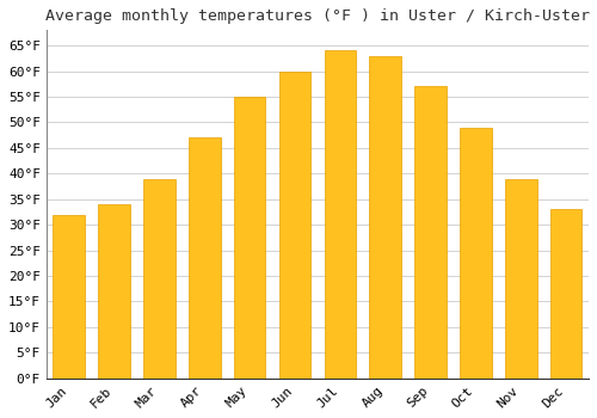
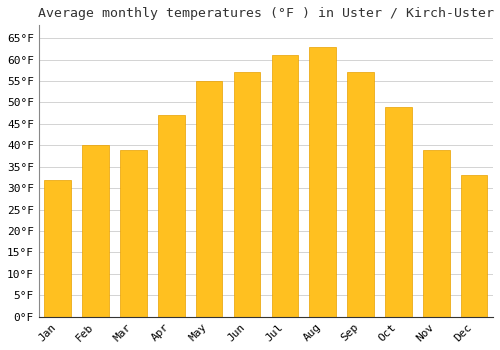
Feb: 34°F -> 40°F
Jun: 60°F -> 57°F
Jul: 64°F -> 61°F
